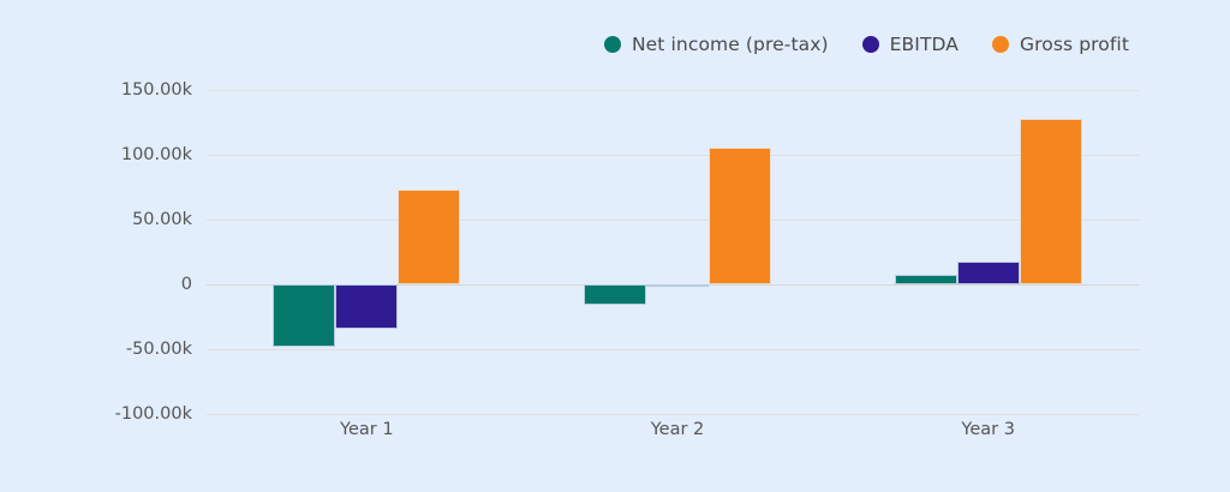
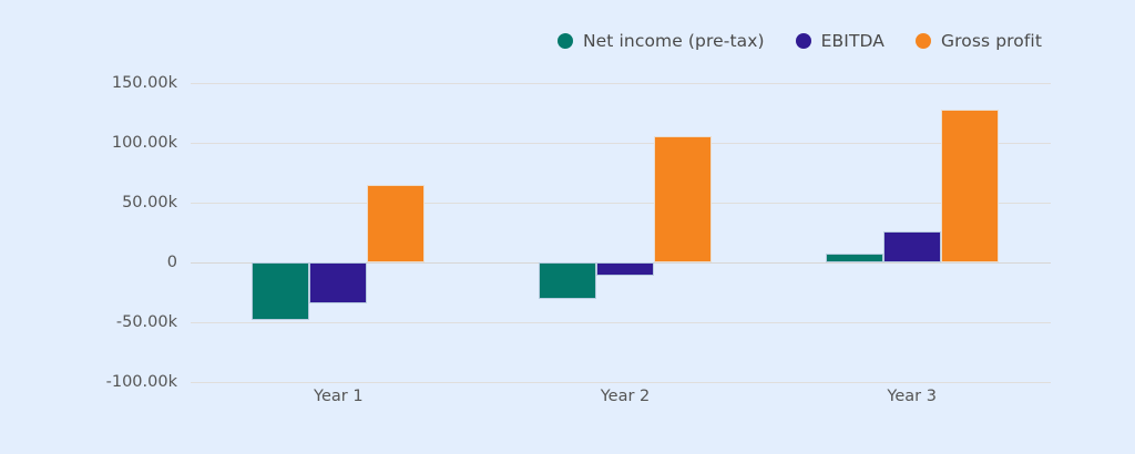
Gross profit/Year 1: 73k -> 65k
Net income (pre-tax)/Year 2: -16k -> -31k
EBITDA/Year 2: -2k -> -11k
EBITDA/Year 3: 18k -> 26k
